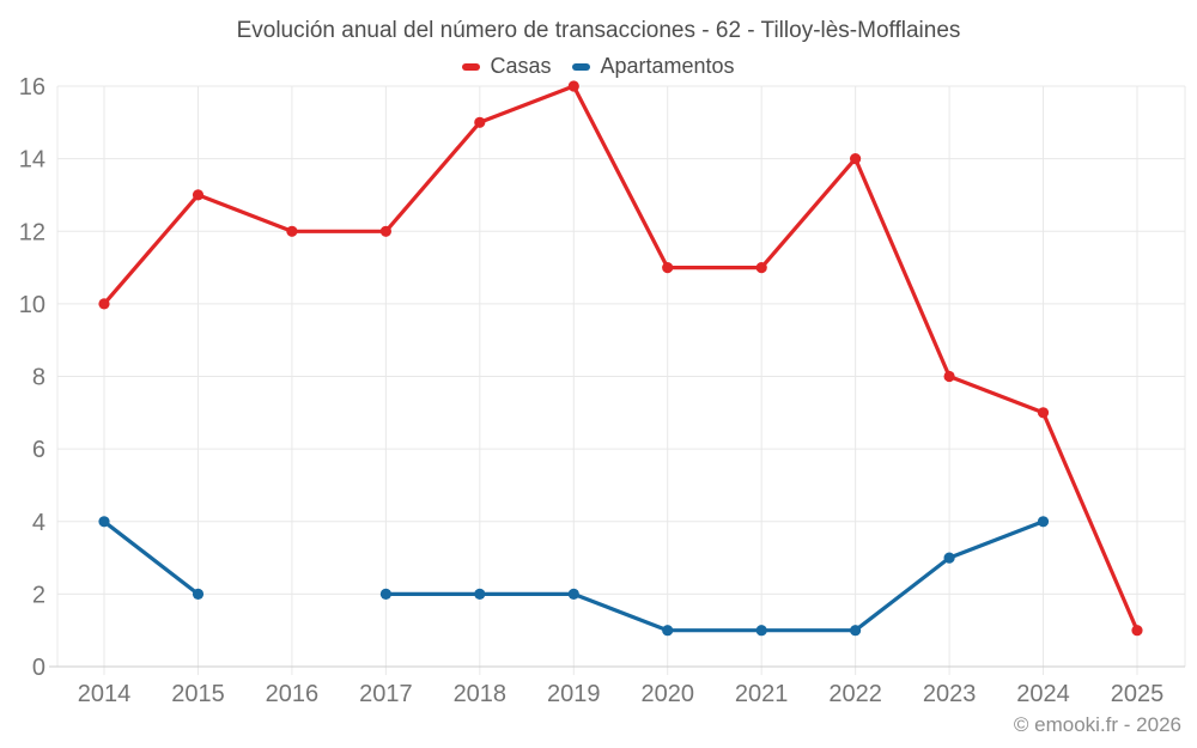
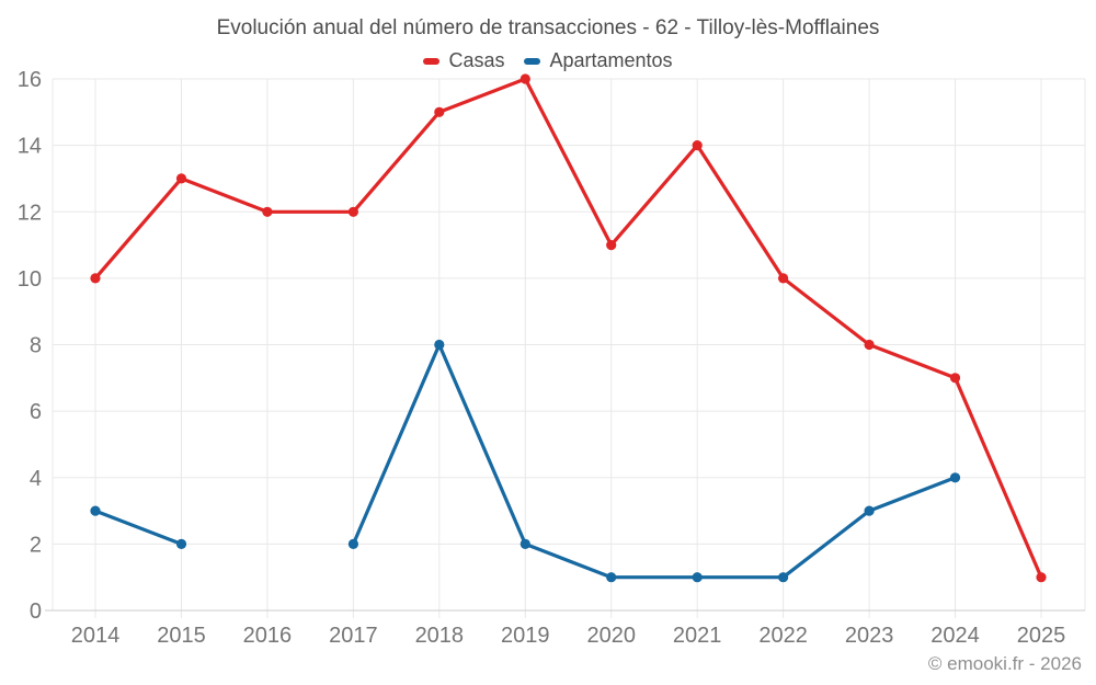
Apartamentos/2014: 4 -> 3
Apartamentos/2018: 2 -> 8
Casas/2021: 11 -> 14
Casas/2022: 14 -> 10
